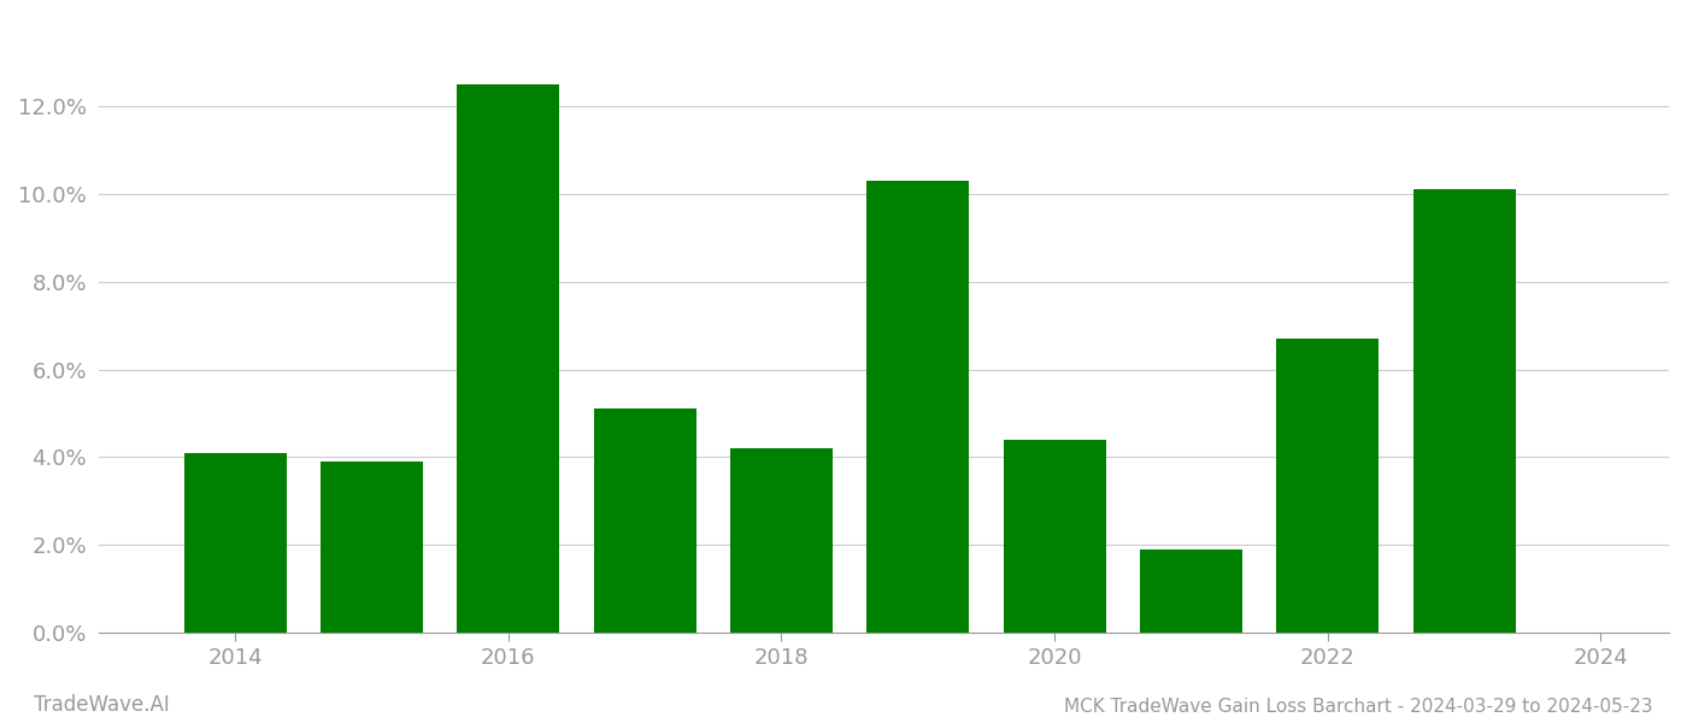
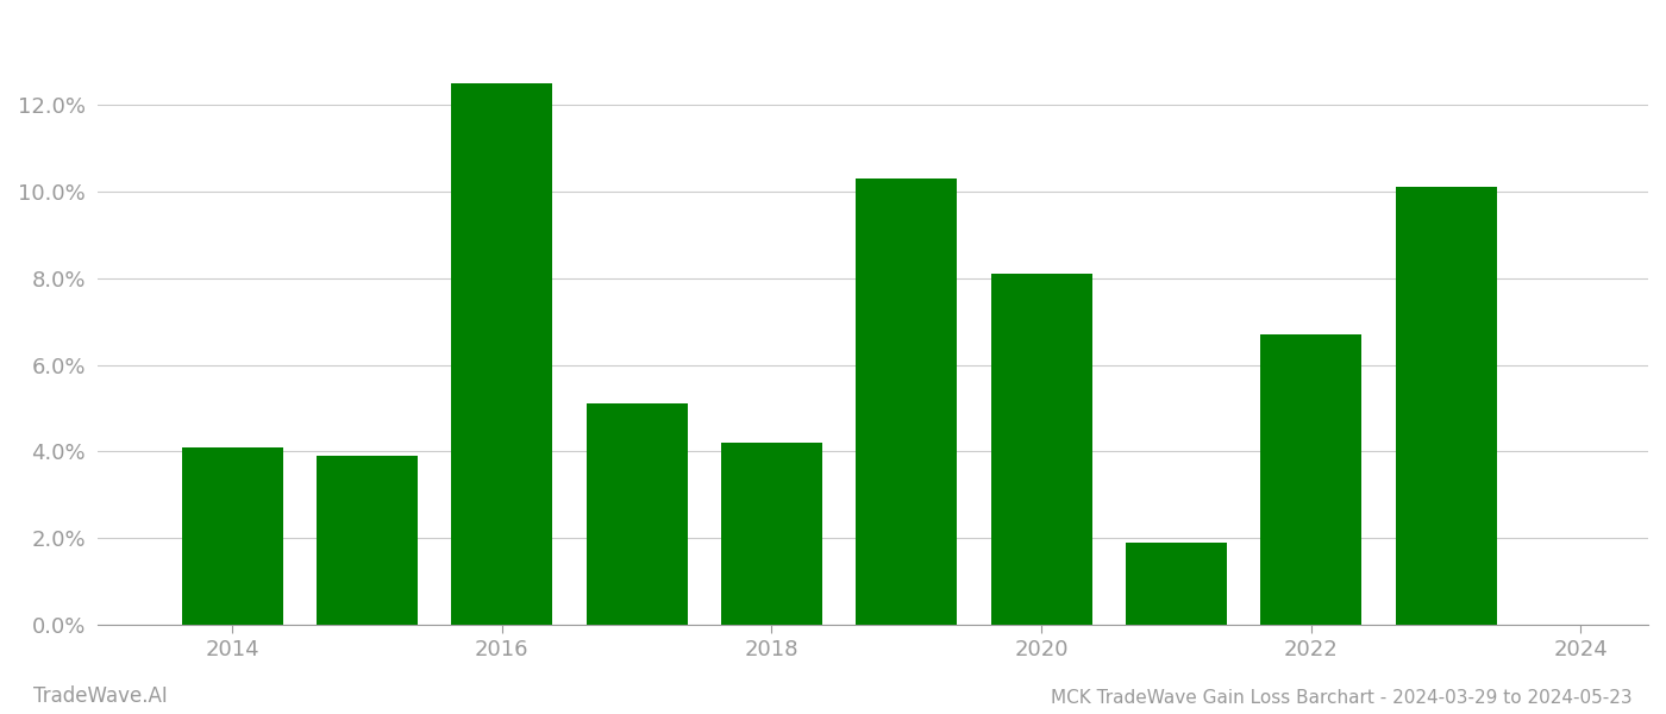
2020: 4.4% -> 8.1%
